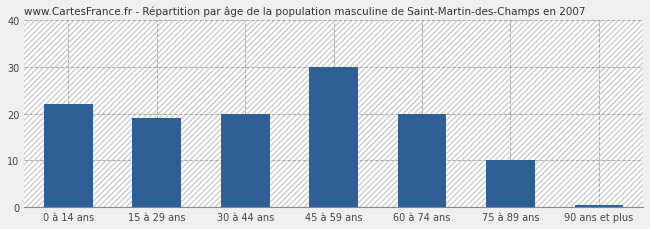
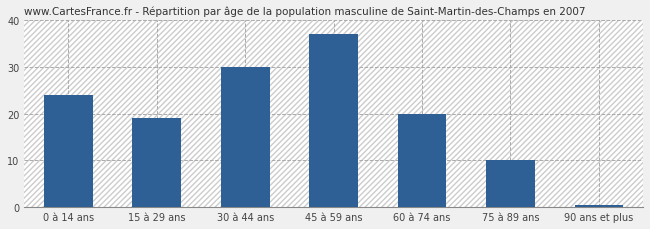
0 à 14 ans: 22.0 -> 24.0
30 à 44 ans: 20.0 -> 30.0
45 à 59 ans: 30.0 -> 37.0
